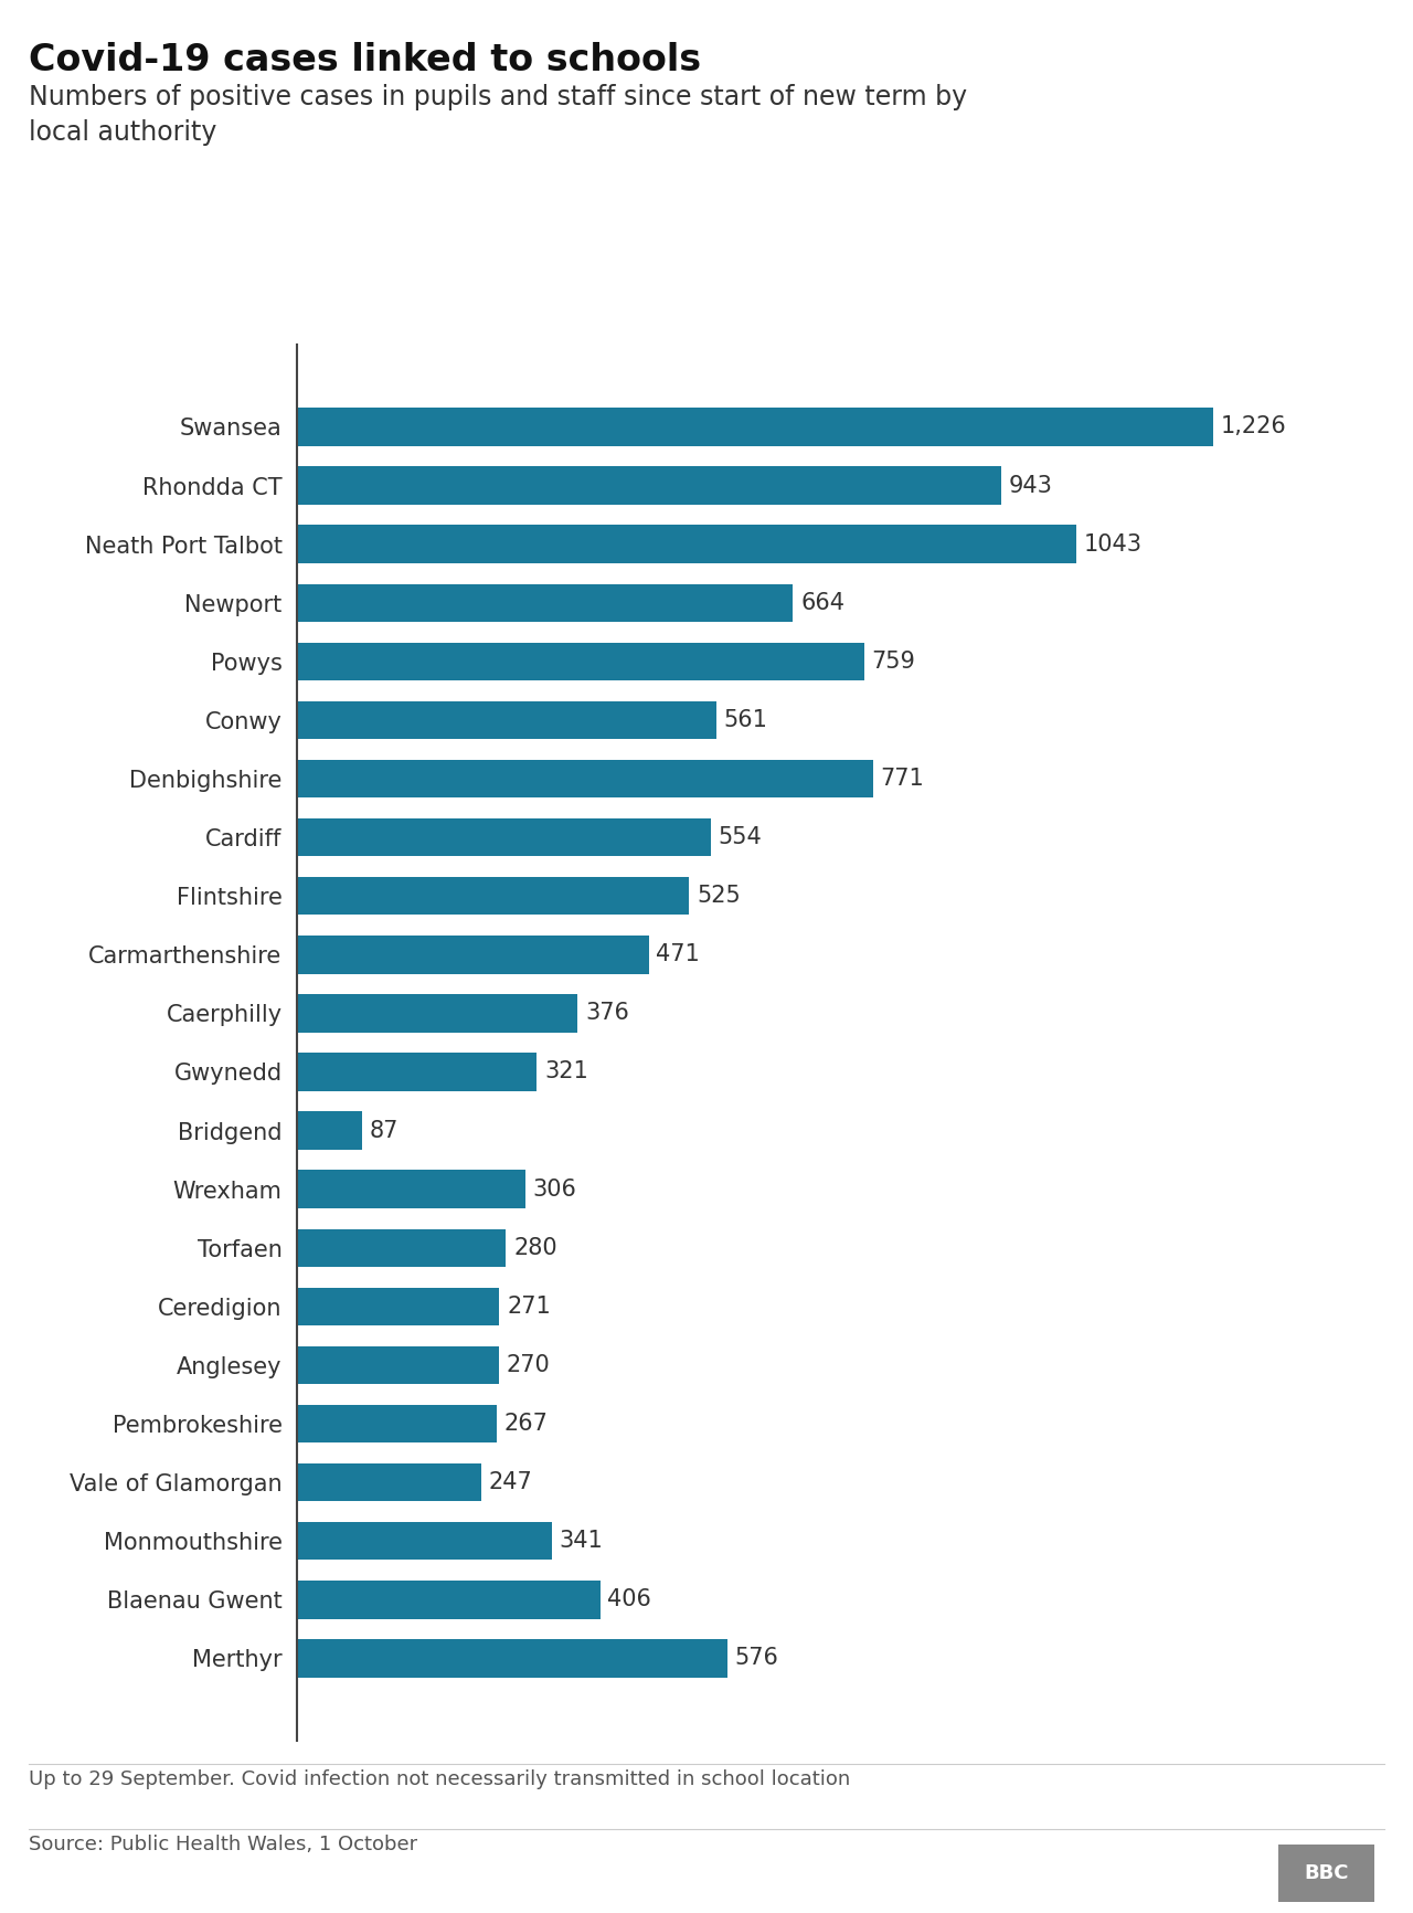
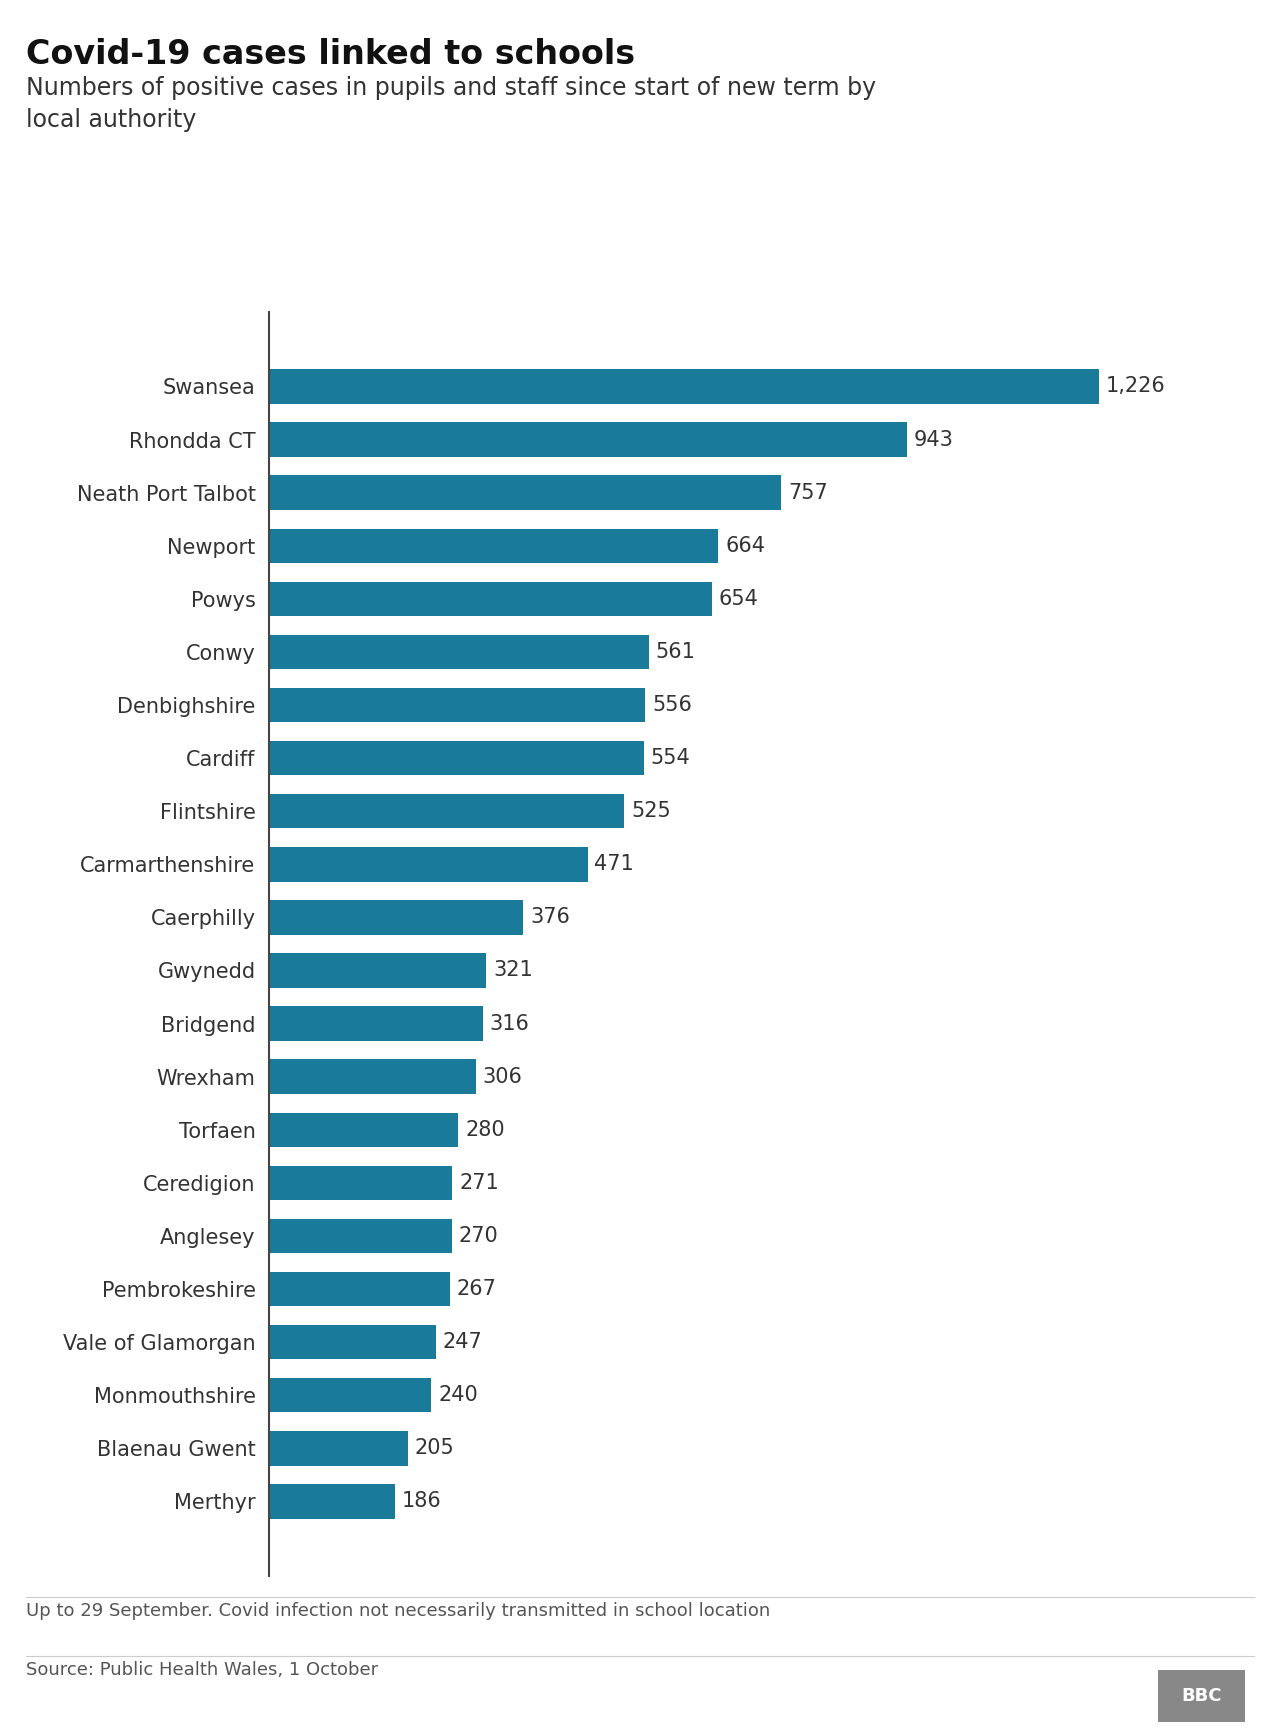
Neath Port Talbot: 1043 -> 757
Powys: 759 -> 654
Denbighshire: 771 -> 556
Bridgend: 87 -> 316
Monmouthshire: 341 -> 240
Blaenau Gwent: 406 -> 205
Merthyr: 576 -> 186
